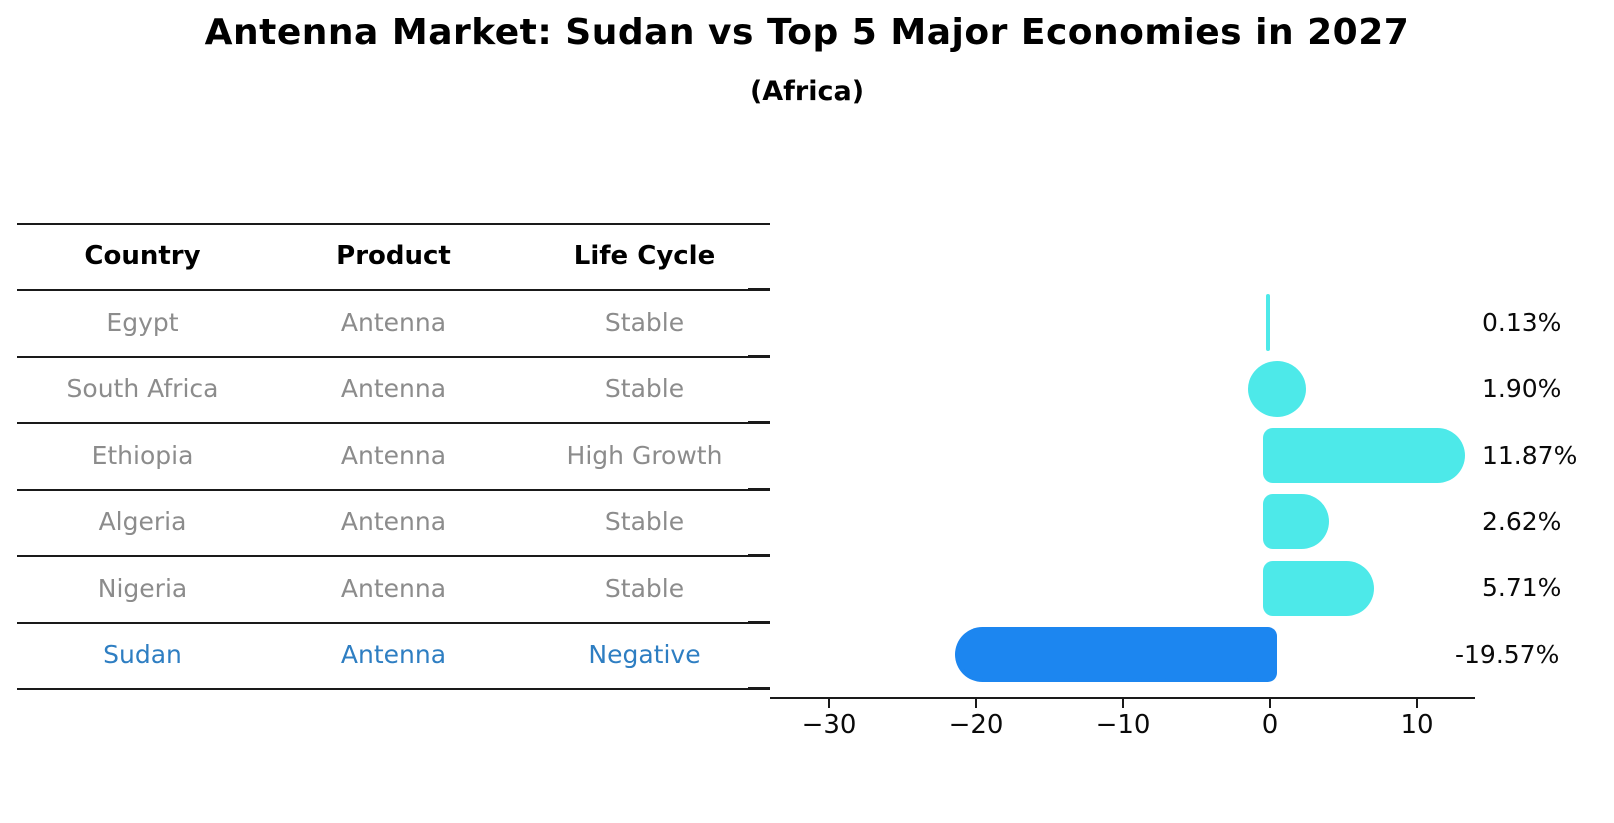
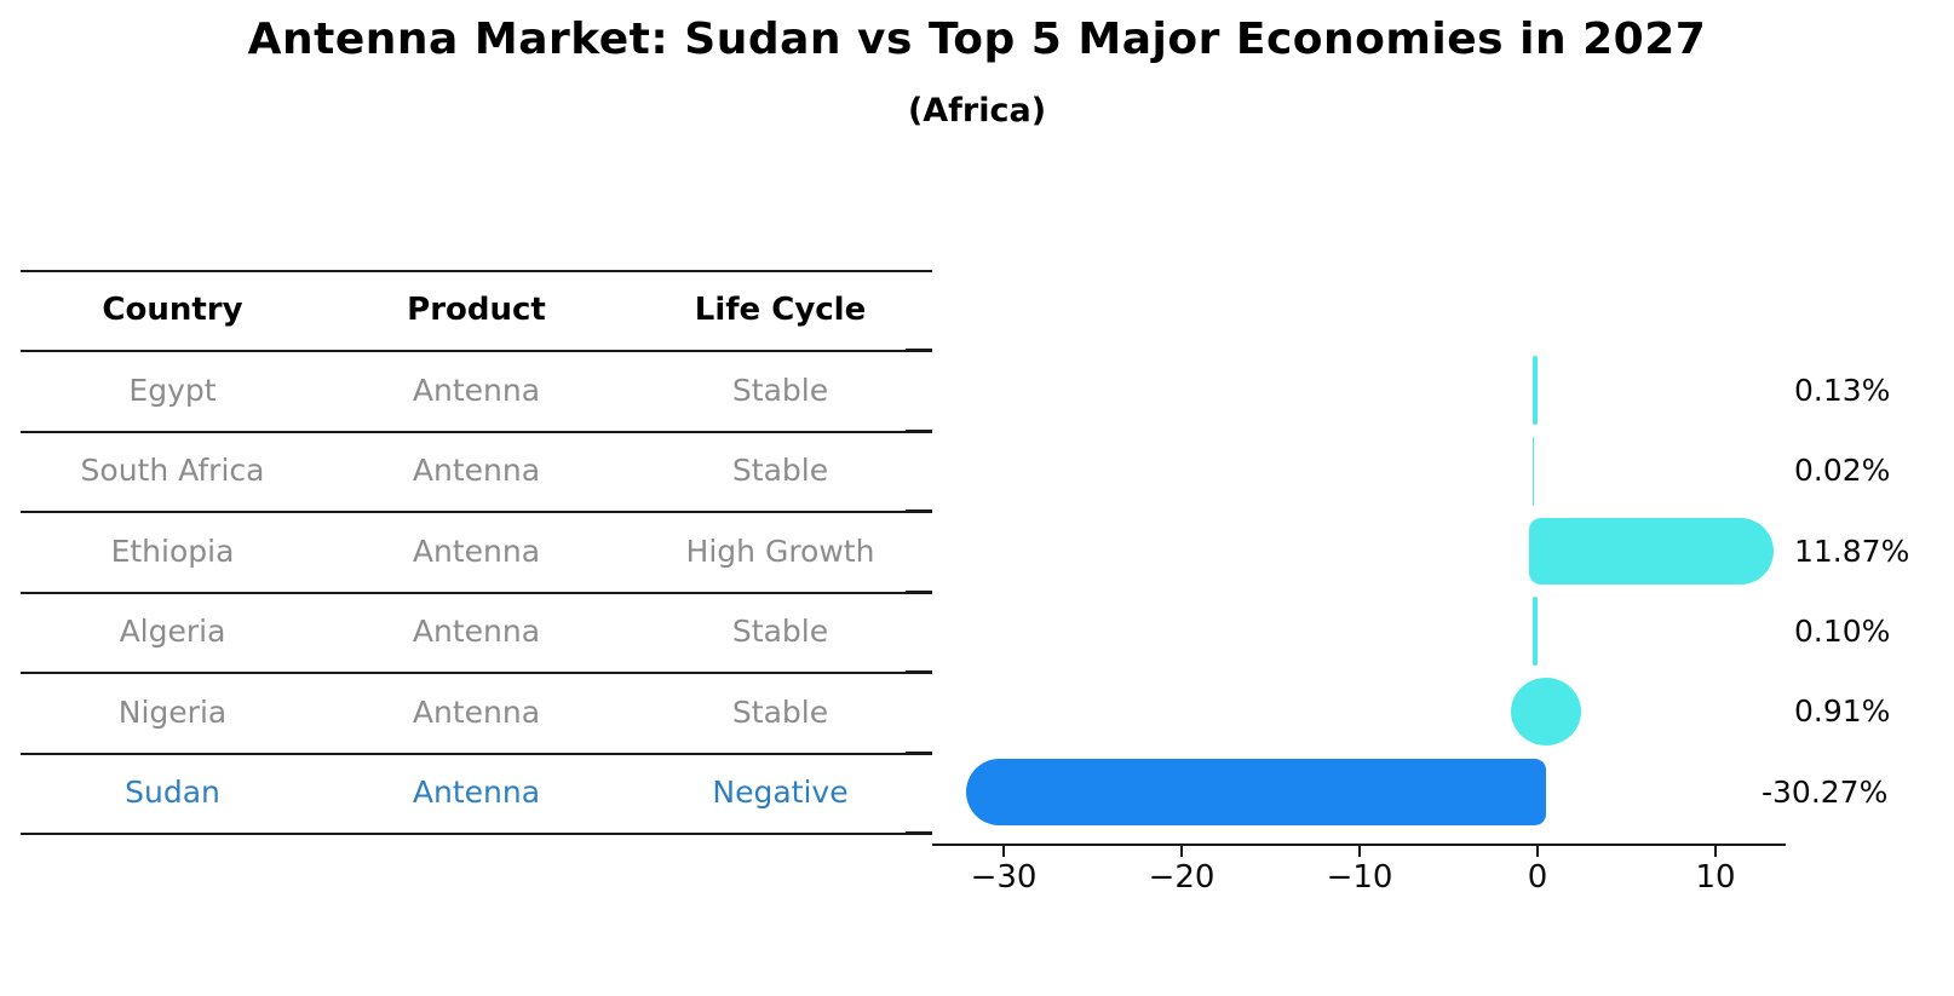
South Africa: 1.90% -> 0.02%
Algeria: 2.62% -> 0.10%
Nigeria: 5.71% -> 0.91%
Sudan: -19.57% -> -30.27%
